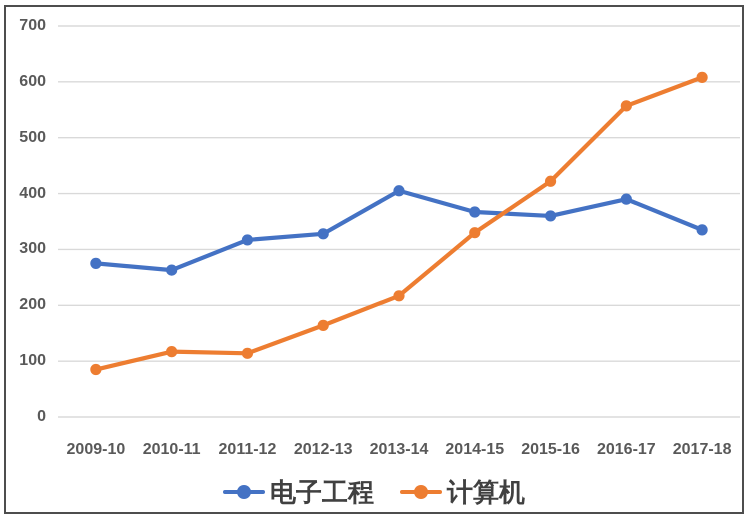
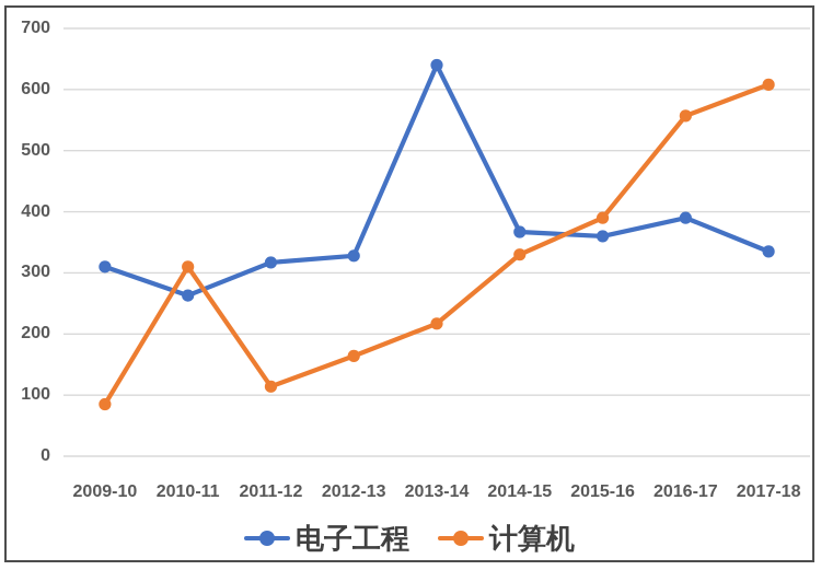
电子工程/2009-10: 280 -> 310
计算机/2010-11: 120 -> 310
电子工程/2013-14: 400 -> 640
计算机/2015-16: 420 -> 390
